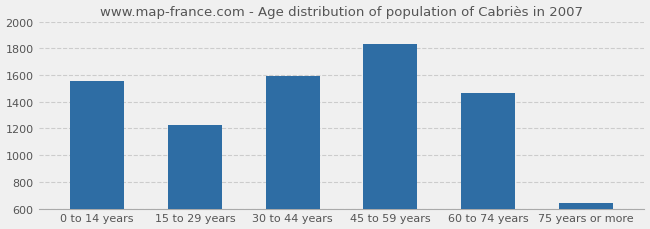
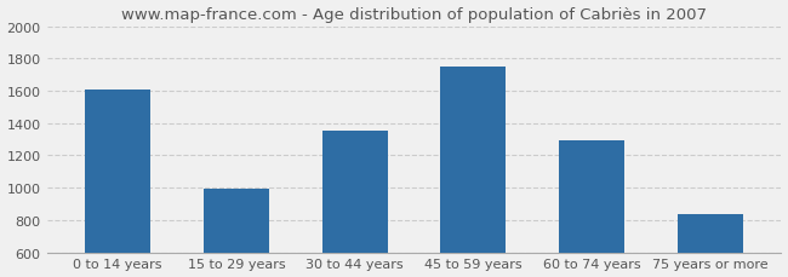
0 to 14 years: 1550 -> 1610
15 to 29 years: 1230 -> 990
30 to 44 years: 1590 -> 1350
45 to 59 years: 1830 -> 1750
60 to 74 years: 1460 -> 1290
75 years or more: 640 -> 840
